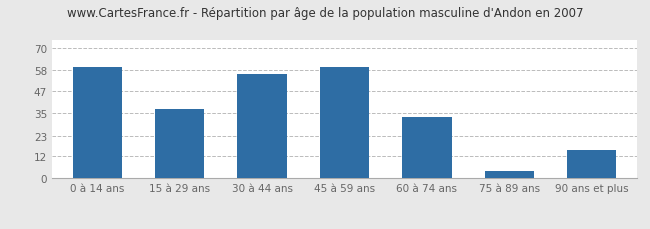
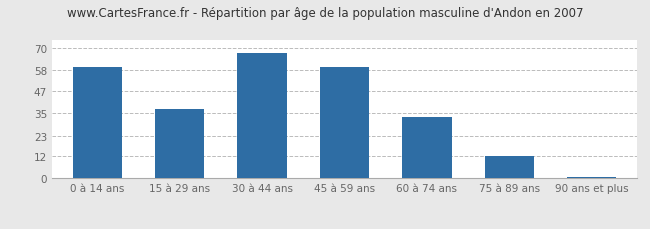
30 à 44 ans: 56 -> 67
75 à 89 ans: 4 -> 12
90 ans et plus: 15 -> 1
